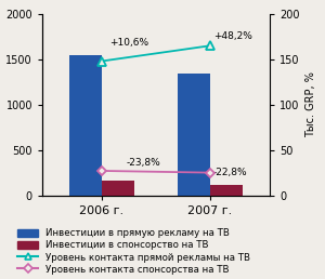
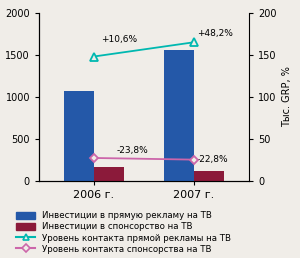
Инвестиции в прямую рекламу на ТВ/2006 г.: 1540 -> 1070
Инвестиции в прямую рекламу на ТВ/2007 г.: 1340 -> 1560
